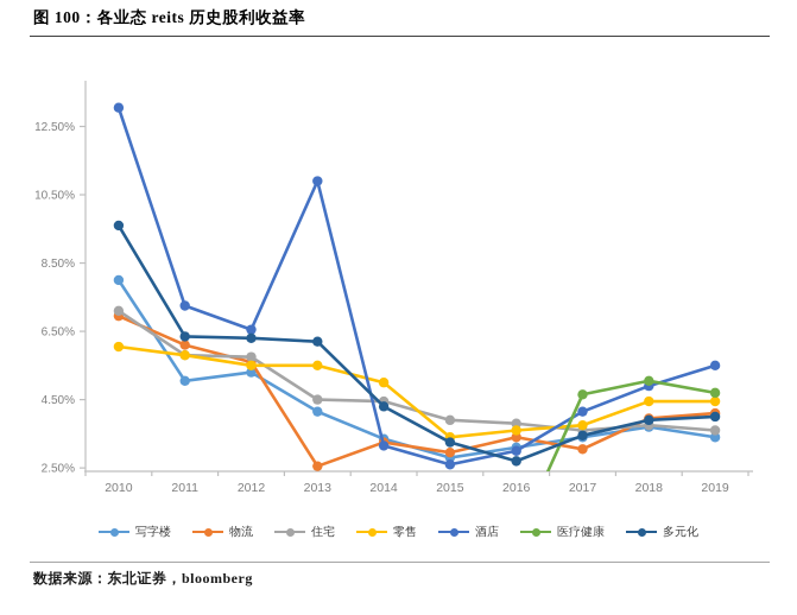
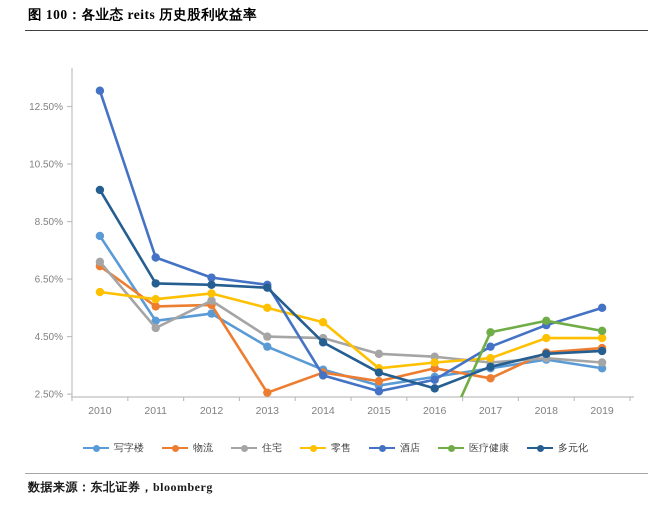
物流/2011: 6.1% -> 5.5%
住宅/2011: 5.8% -> 4.8%
零售/2012: 5.5% -> 6.0%
酒店/2013: 10.9% -> 6.3%
